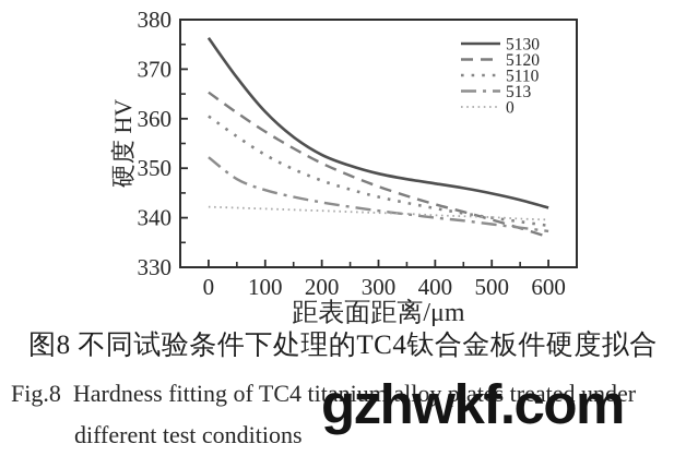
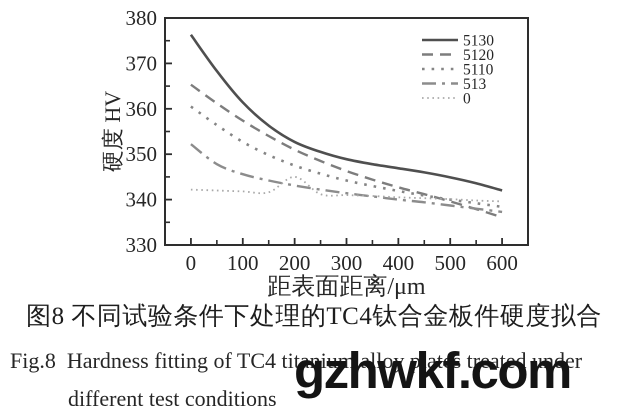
0/200: 341 -> 345
